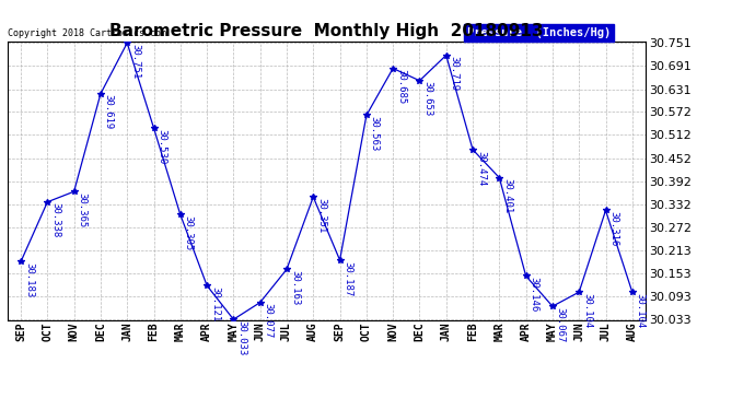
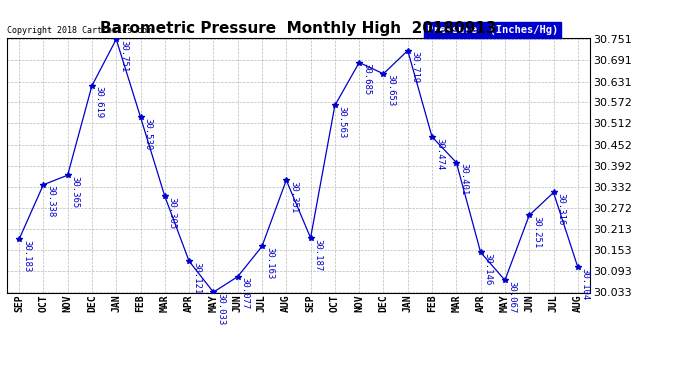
JUN: 30.104 -> 30.251
